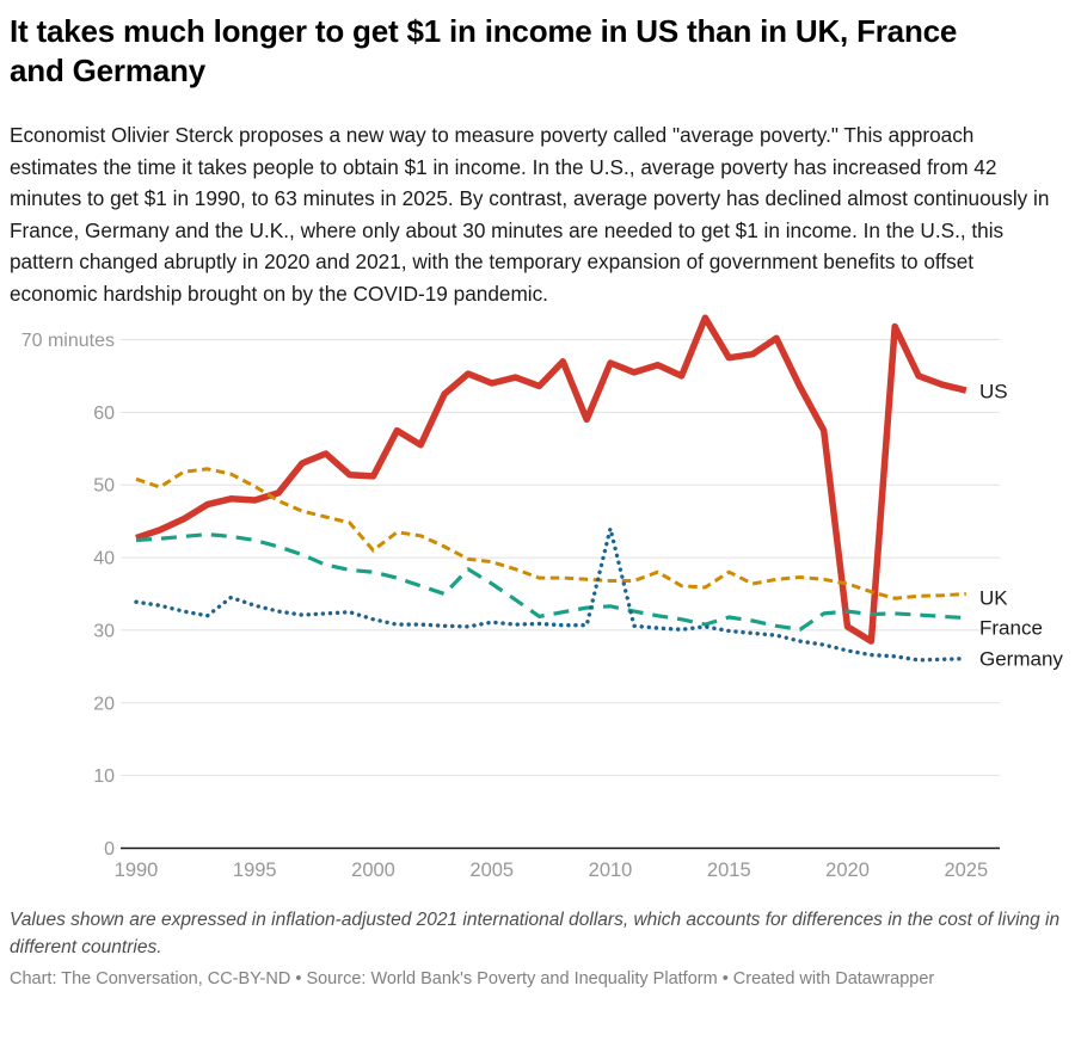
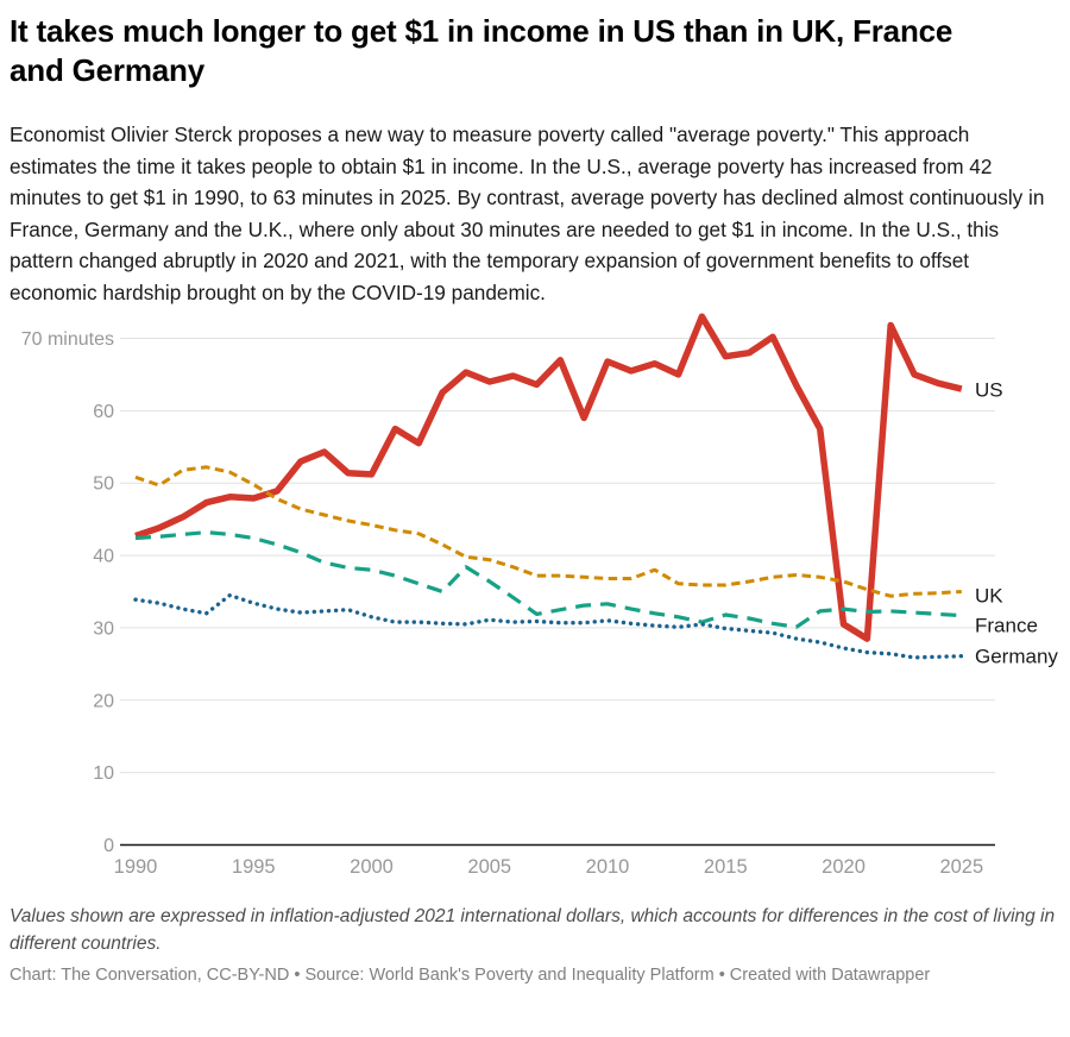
UK/2000: 41 -> 44
Germany/2010: 44 -> 31
UK/2015: 38 -> 36
